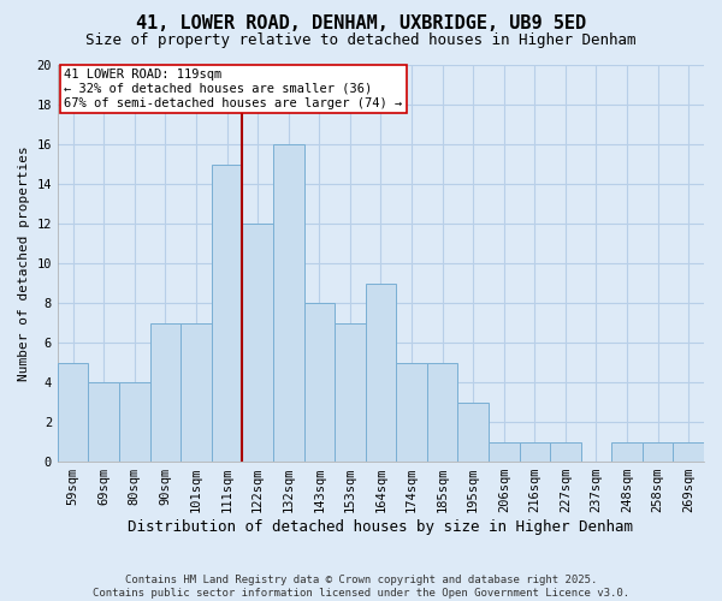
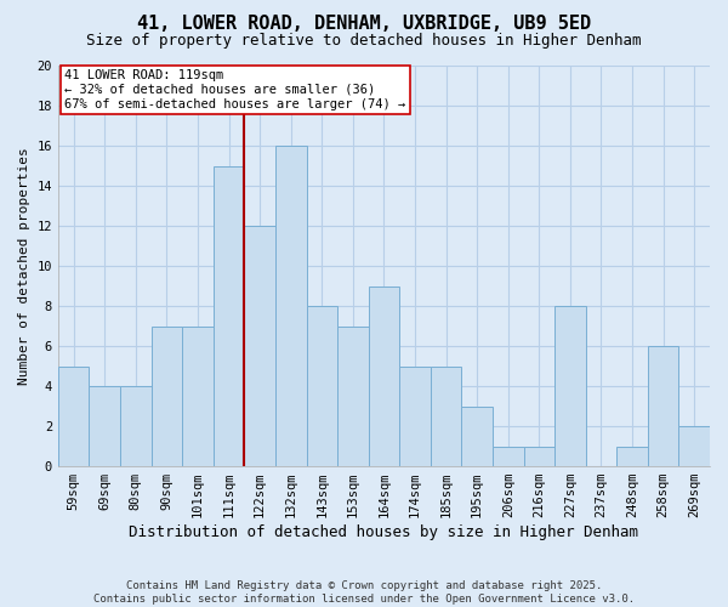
227sqm: 1 -> 8
258sqm: 1 -> 6
269sqm: 1 -> 2
